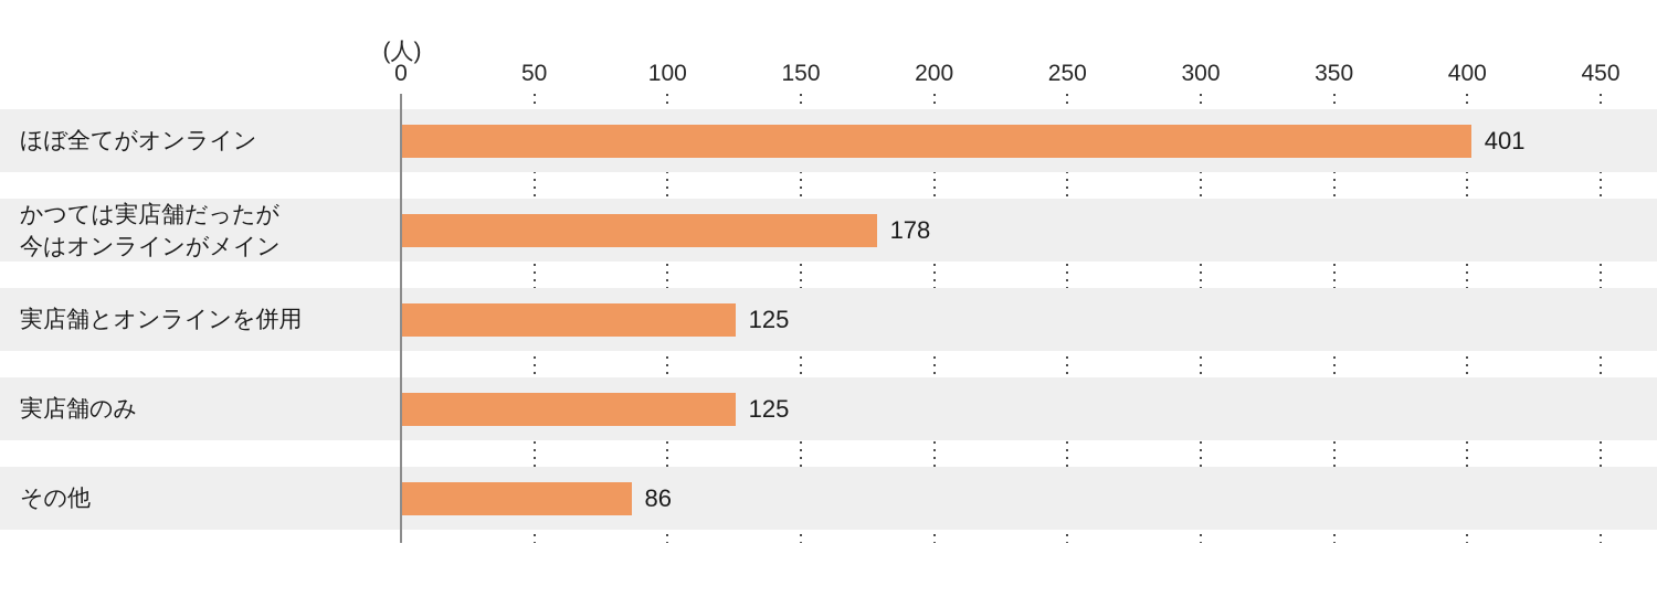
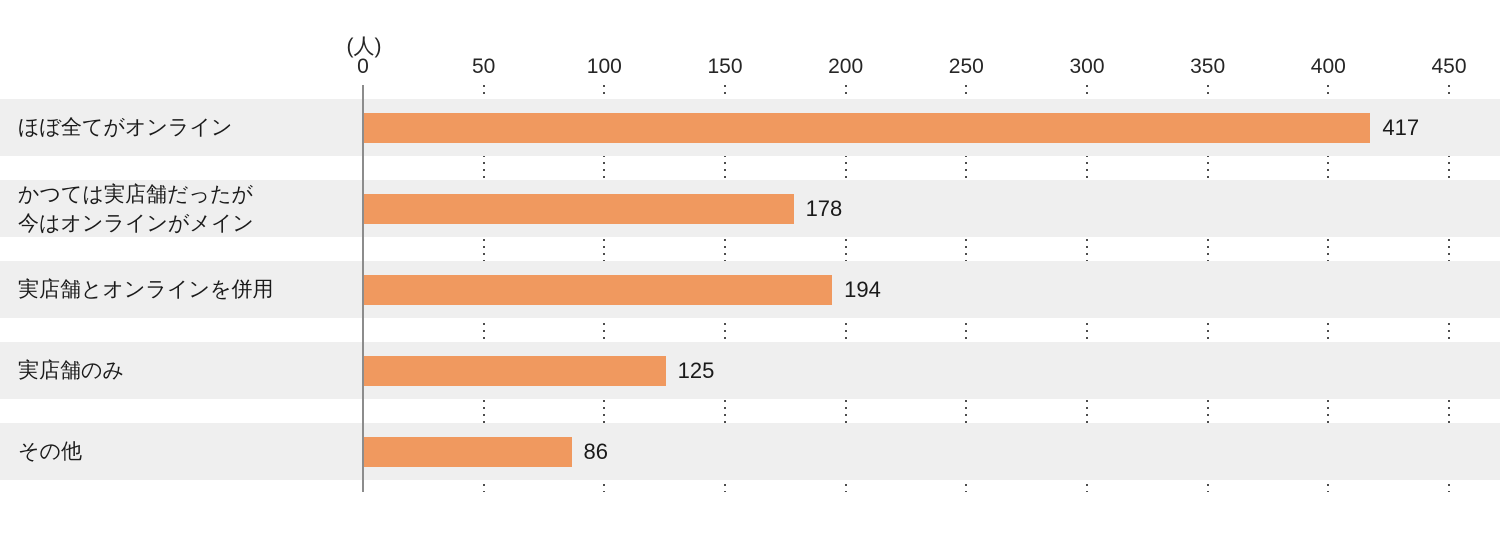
ほぼ全てがオンライン: 401 -> 417
実店舗とオンラインを併用: 125 -> 194
